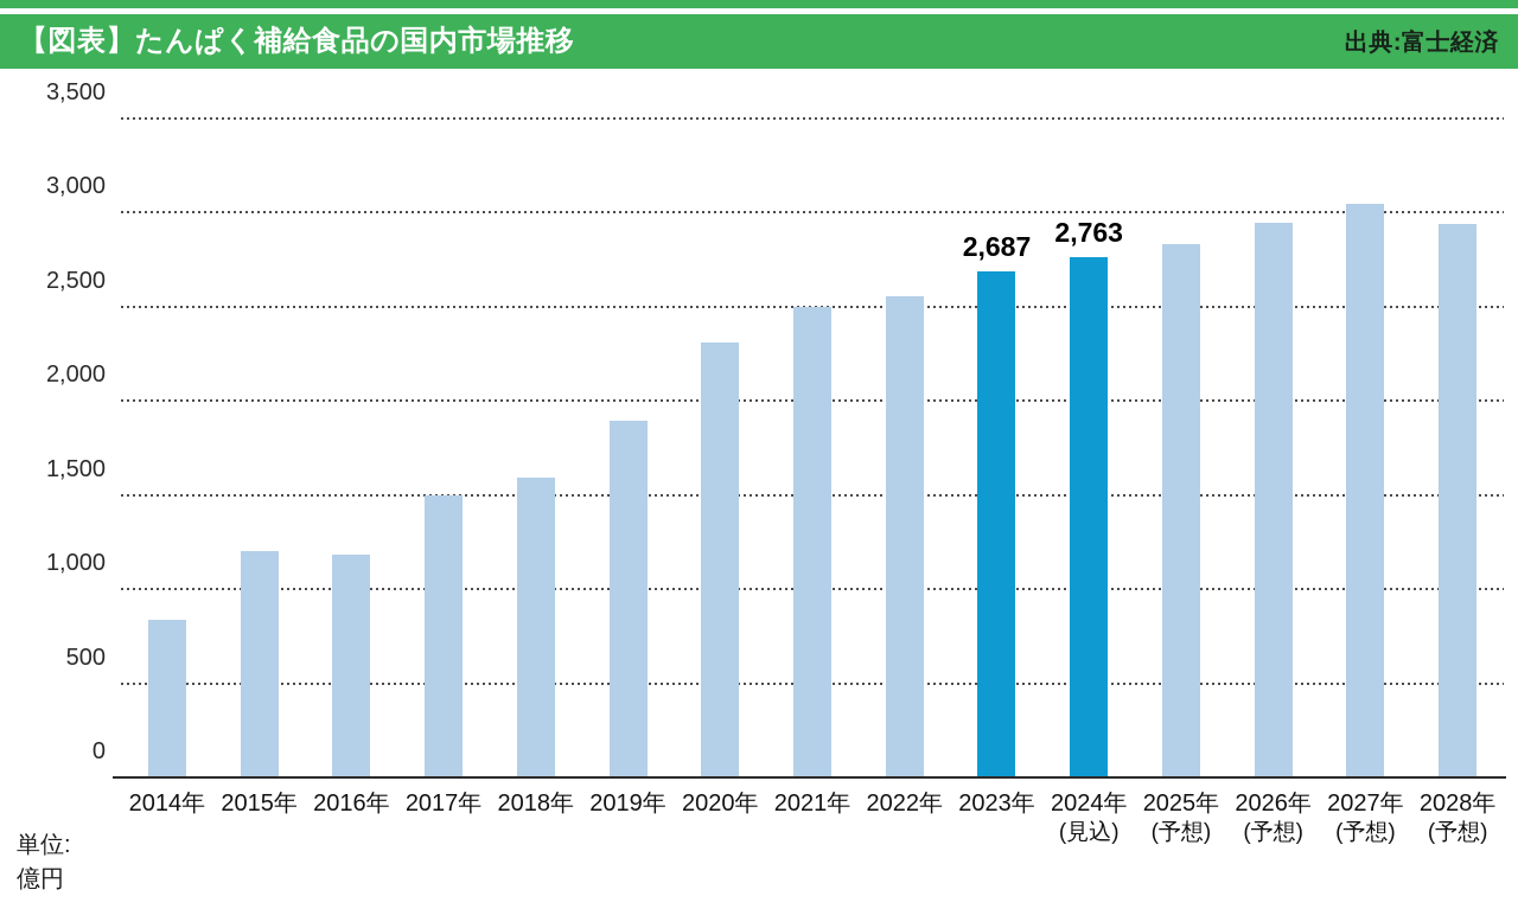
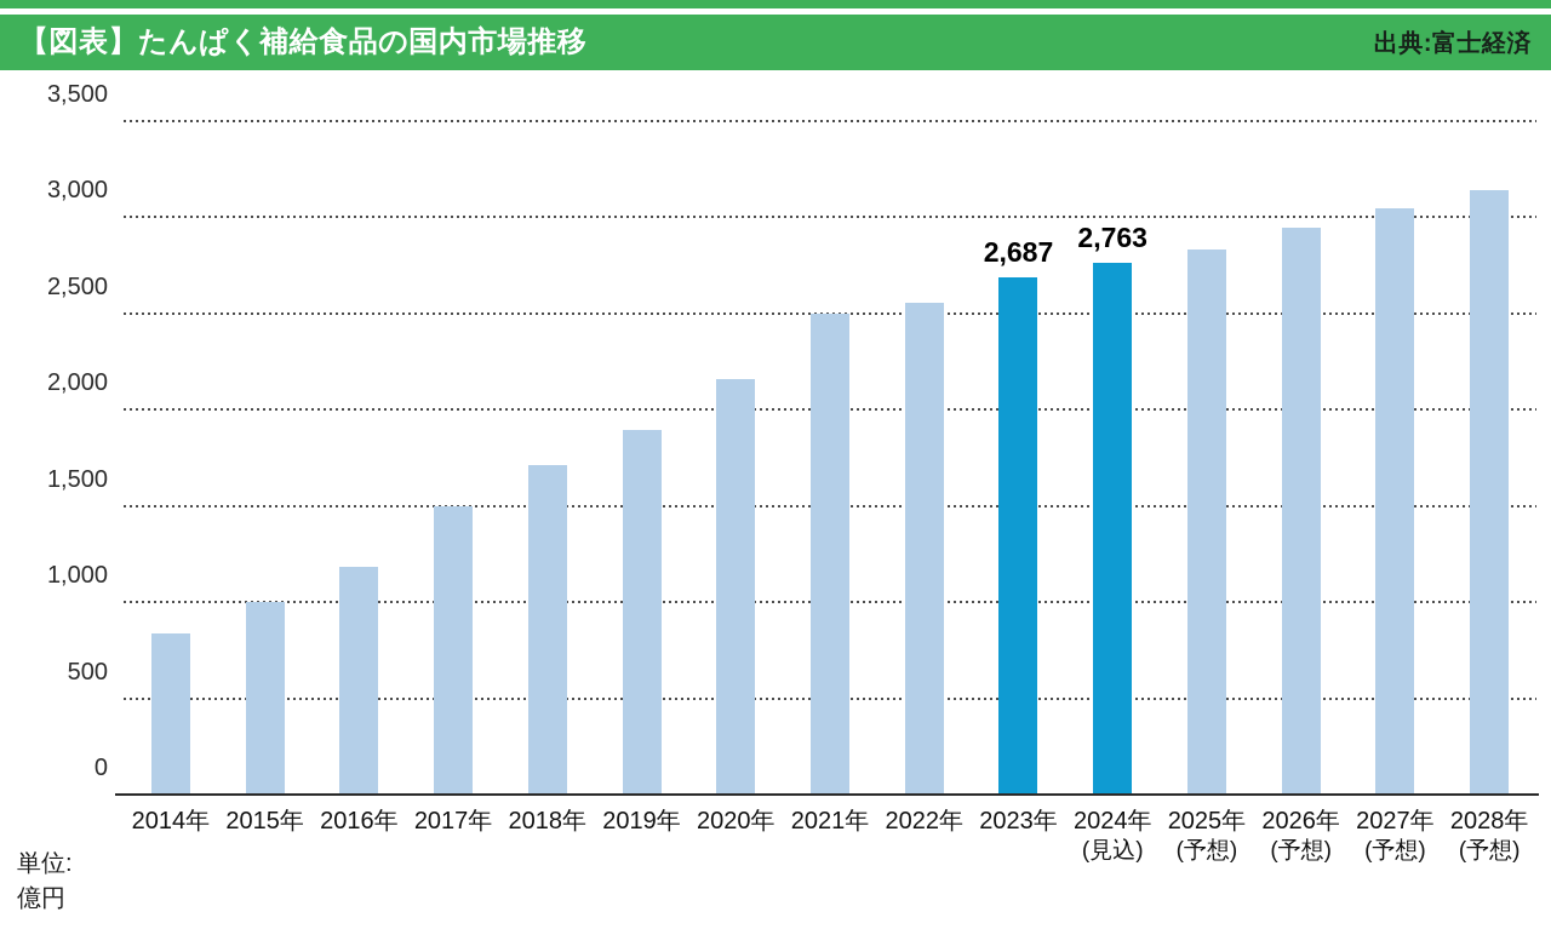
2015年: 1200 -> 1000
2018年: 1590 -> 1710
2020年: 2310 -> 2160
2028年: 2940 -> 3140
